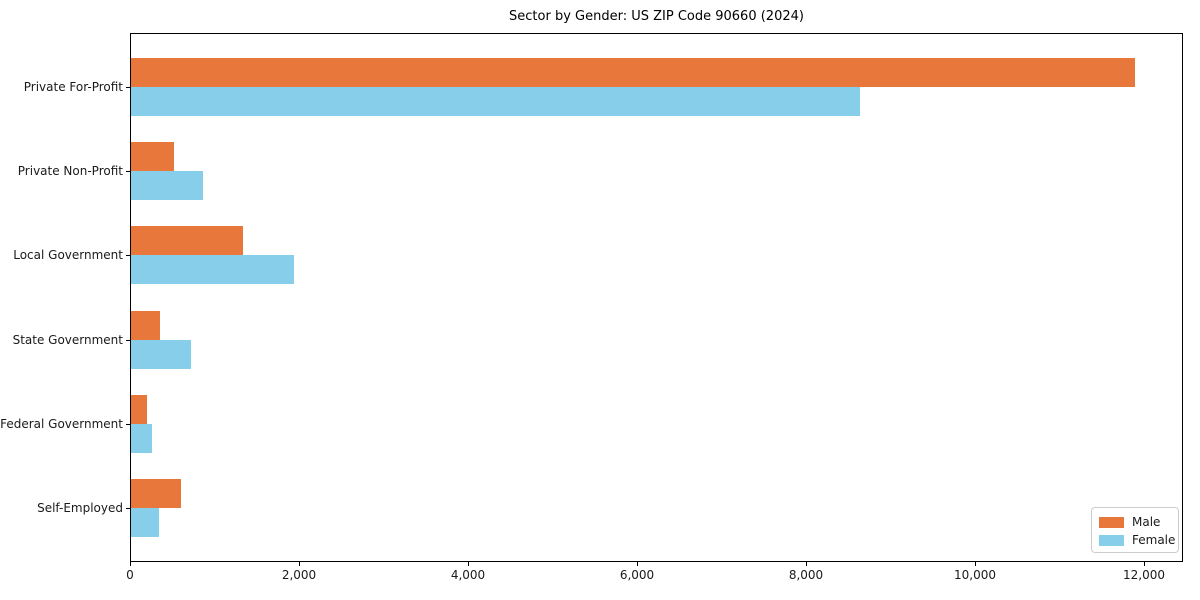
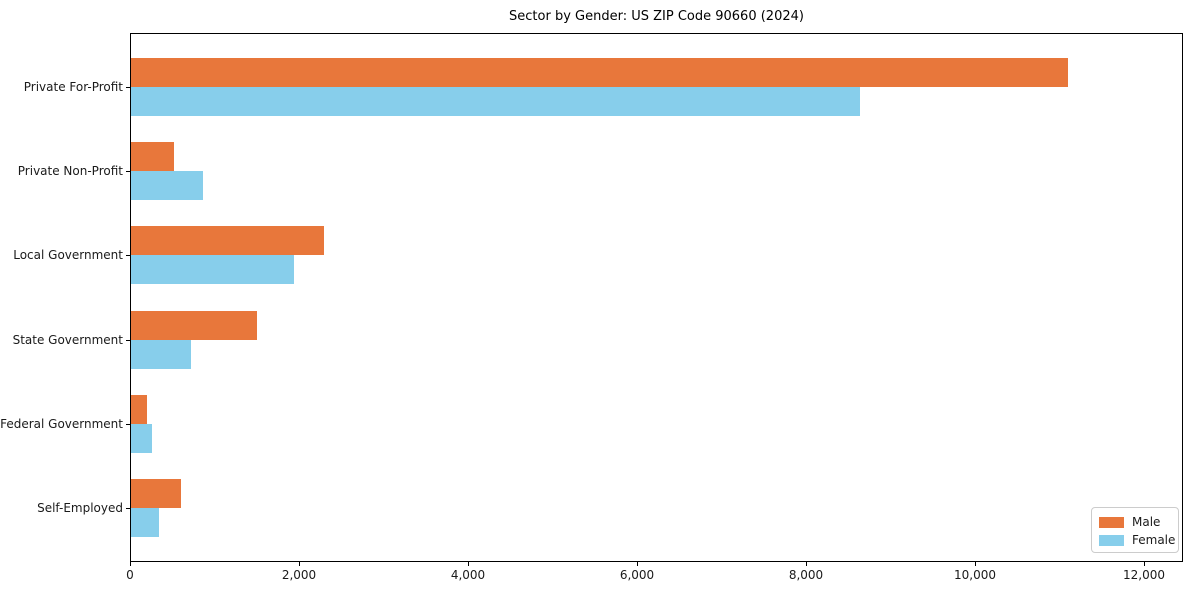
Male/Private For-Profit: 11900 -> 11100
Male/Local Government: 1300 -> 2300
Male/State Government: 400 -> 1500
